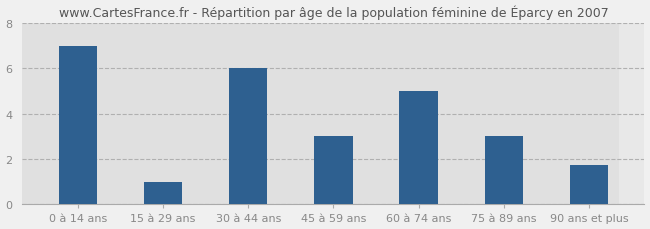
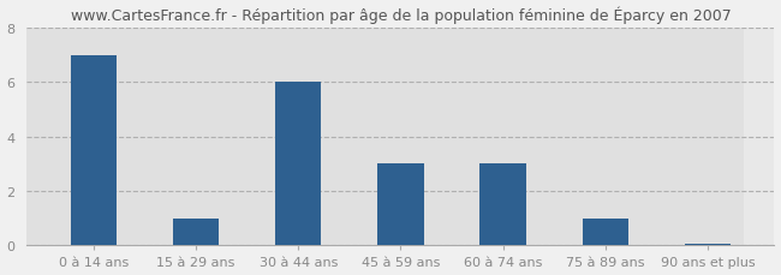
60 à 74 ans: 5.00 -> 3.00
75 à 89 ans: 3.00 -> 1.00
90 ans et plus: 1.75 -> 0.07
